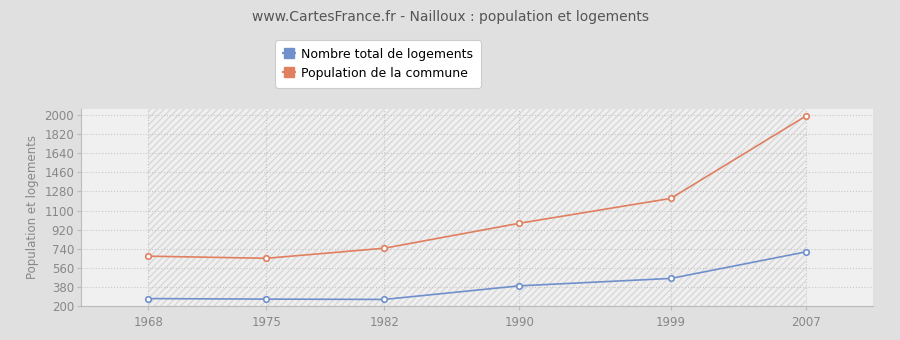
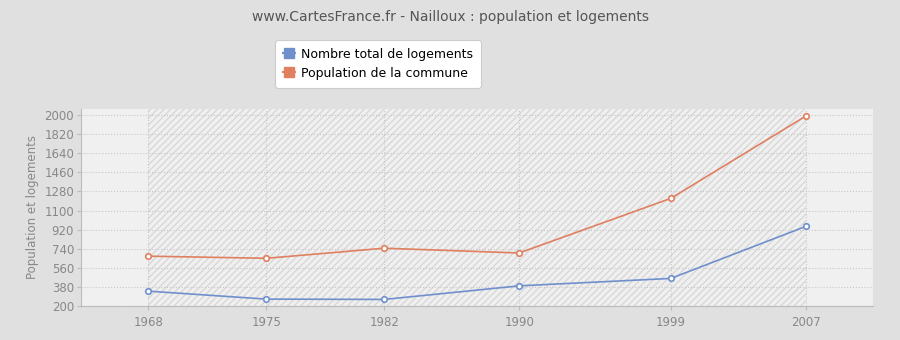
Nombre total de logements/1968: 270 -> 340
Population de la commune/1990: 980 -> 700
Nombre total de logements/2007: 710 -> 950
